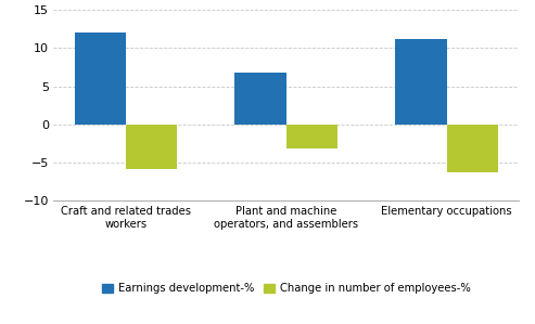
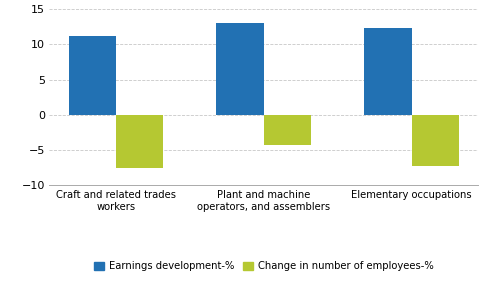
Earnings development-%/Craft and related trades workers: 12.0 -> 11.2
Change in number of employees-%/Craft and related trades workers: -5.8 -> -7.5
Earnings development-%/Plant and machine operators, and assemblers: 6.8 -> 13.0
Change in number of employees-%/Plant and machine operators, and assemblers: -3.2 -> -4.3
Earnings development-%/Elementary occupations: 11.2 -> 12.3
Change in number of employees-%/Elementary occupations: -6.2 -> -7.3
